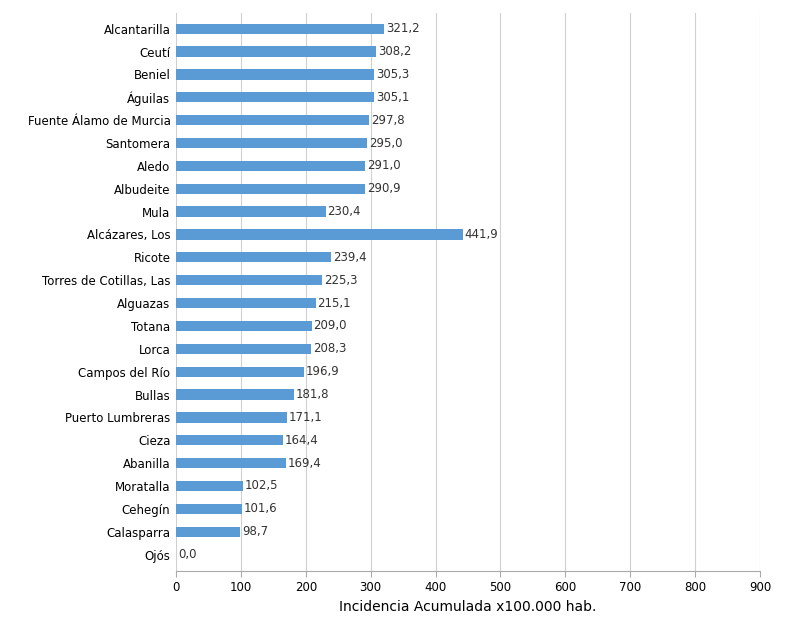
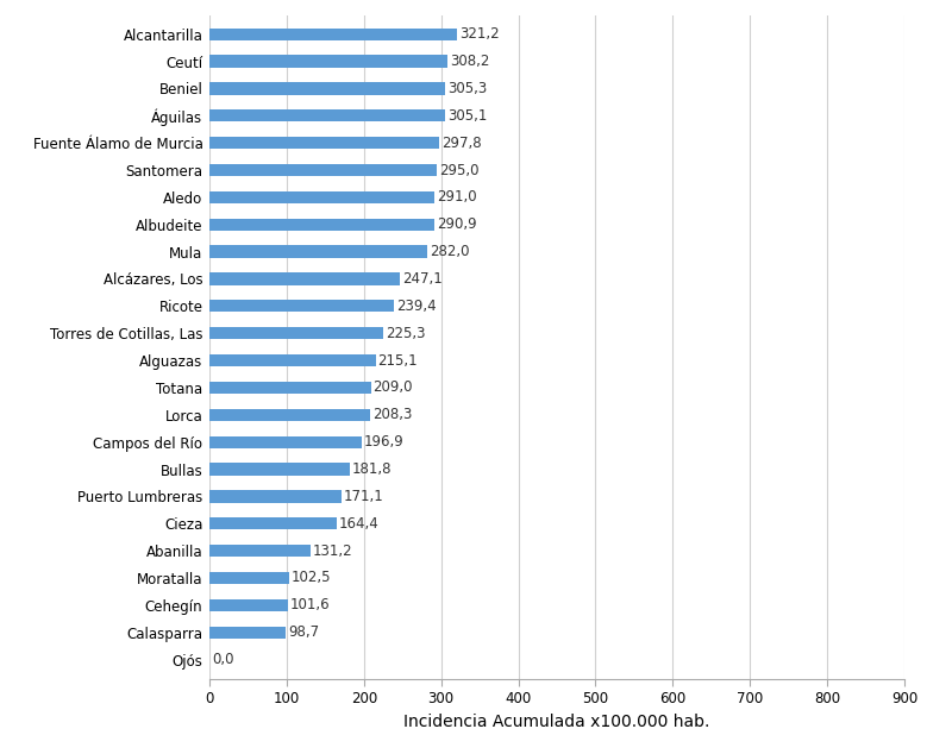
Mula: 230,4 -> 282,0
Alcázares, Los: 441,9 -> 247,1
Abanilla: 169,4 -> 131,2
